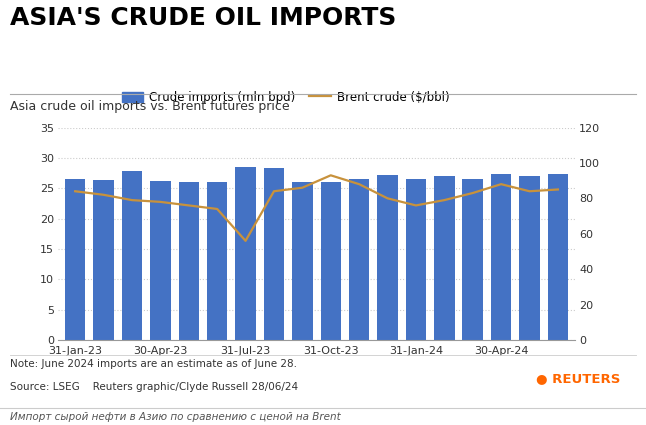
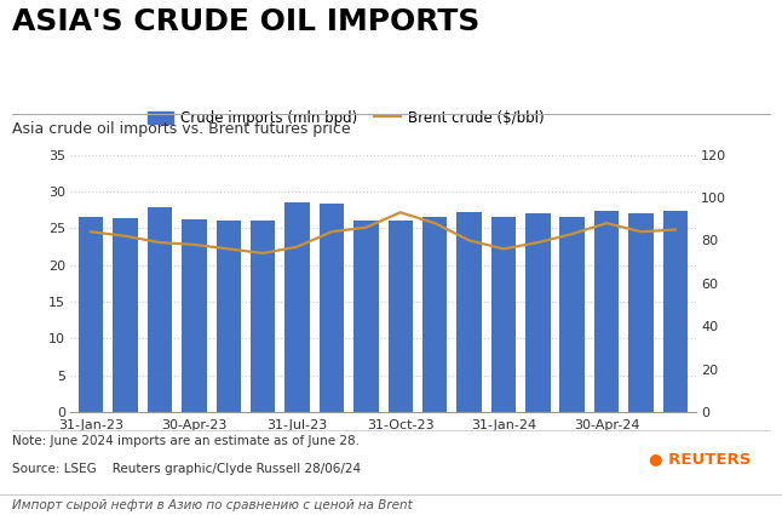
Brent crude ($/bbl)/31-Jul-23: 56 -> 77
